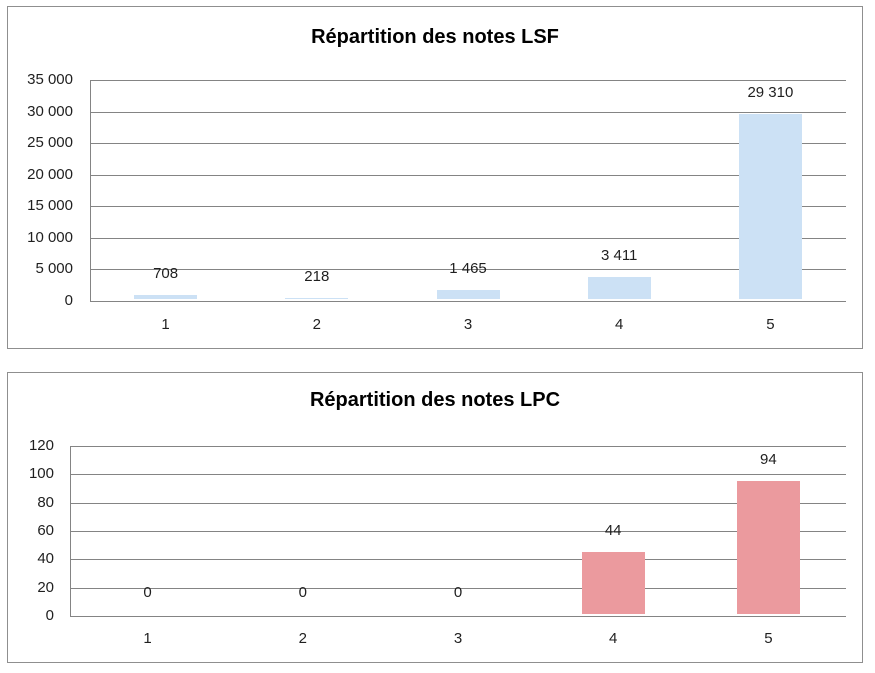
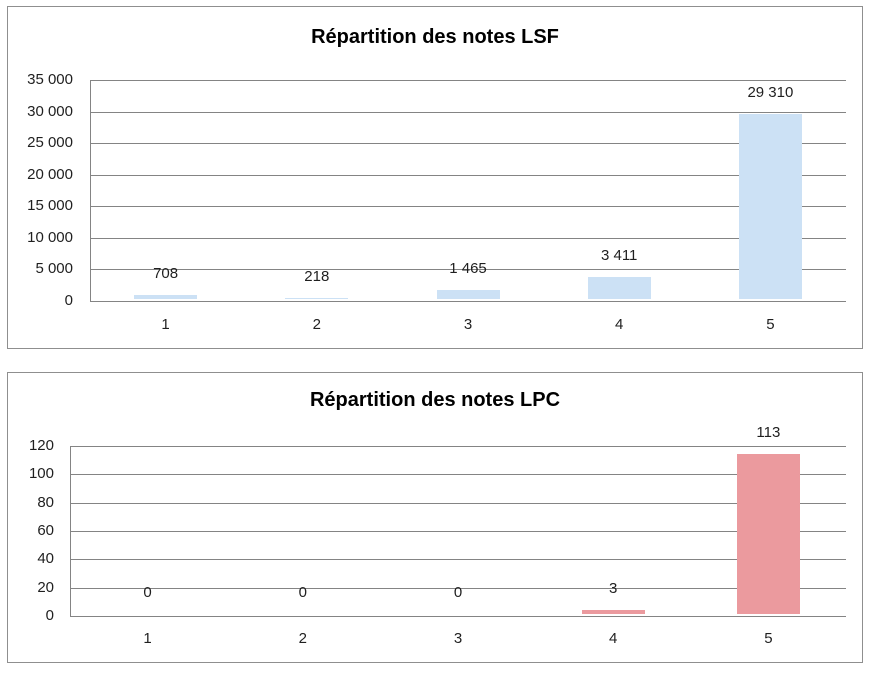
Répartition des notes LPC/4: 44 -> 3
Répartition des notes LPC/5: 94 -> 113
